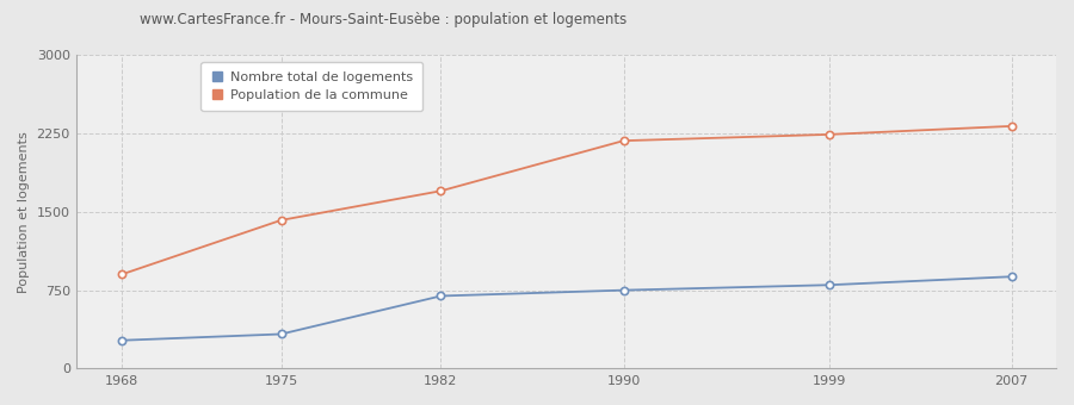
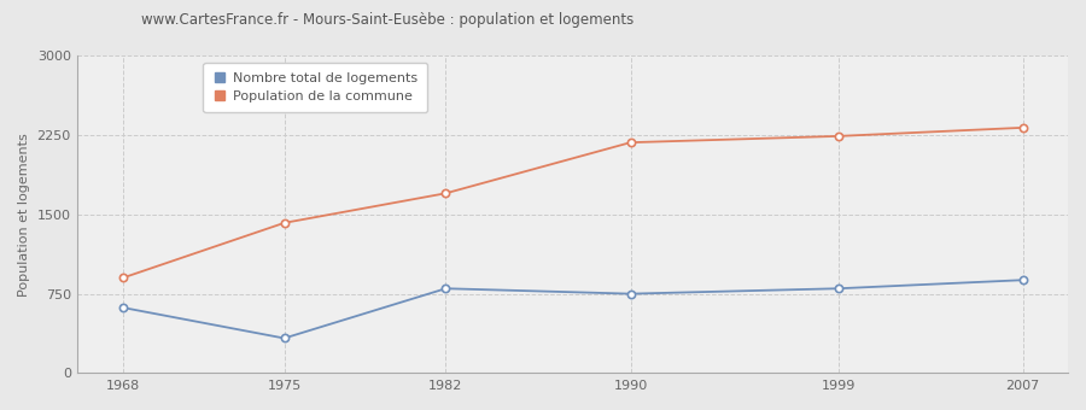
Nombre total de logements/1968: 270 -> 620
Nombre total de logements/1982: 700 -> 800
